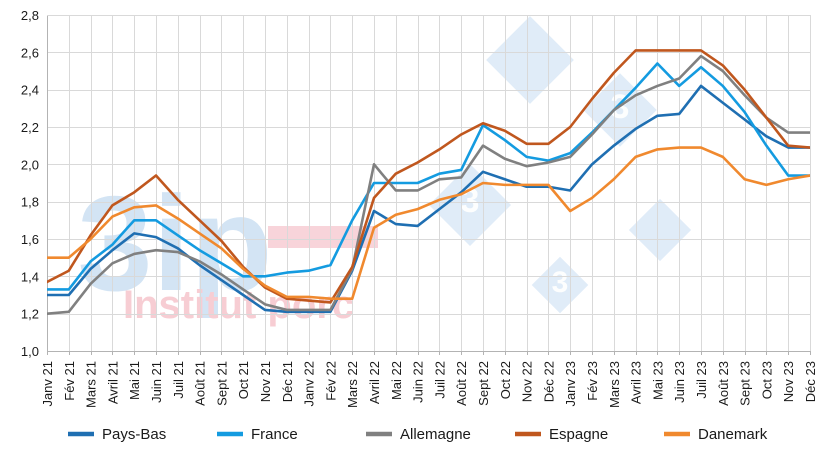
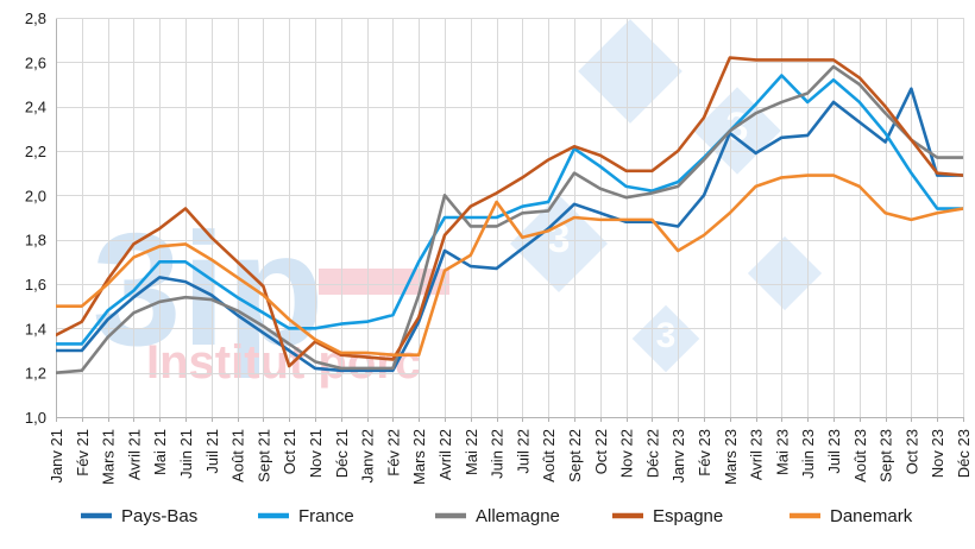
Espagne/Oct 21: 1,45 -> 1,23
Allemagne/Mars 22: 1,44 -> 1,55
Danemark/Juin 22: 1,76 -> 1,97
Pays-Bas/Mars 23: 2,10 -> 2,28
Espagne/Mars 23: 2,49 -> 2,62
Pays-Bas/Oct 23: 2,15 -> 2,48
